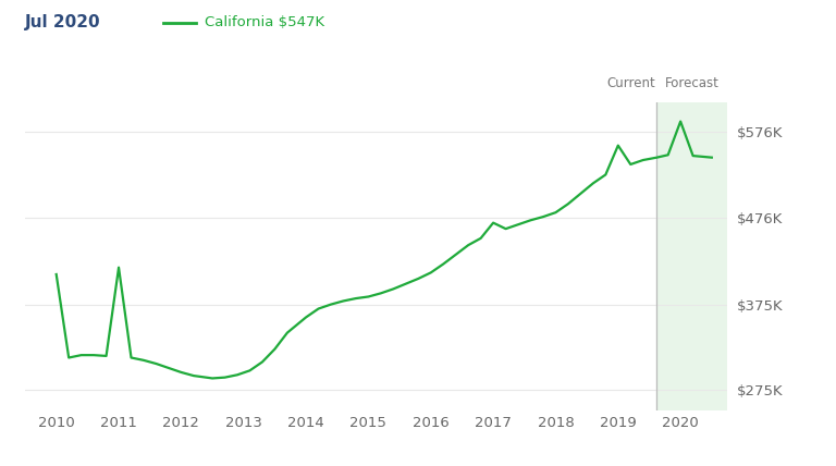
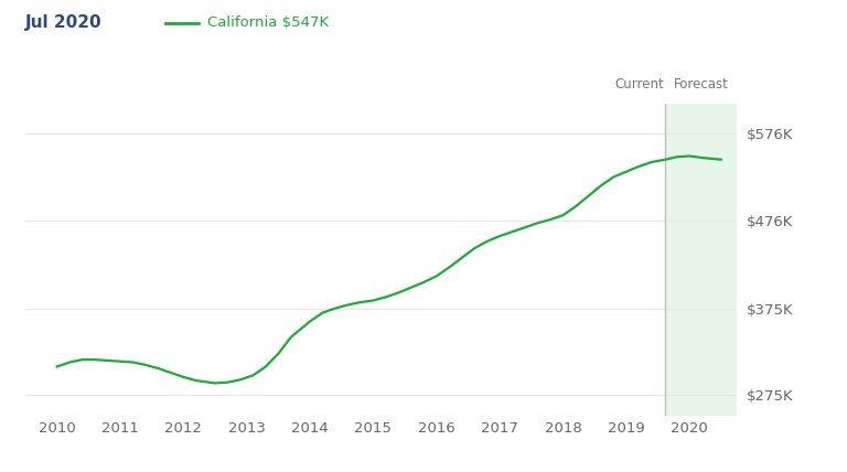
2010: $410K -> $308K
2011: $418K -> $314K
2017: $470K -> $458K
2019: $560K -> $532K
2020: $588K -> $550K
